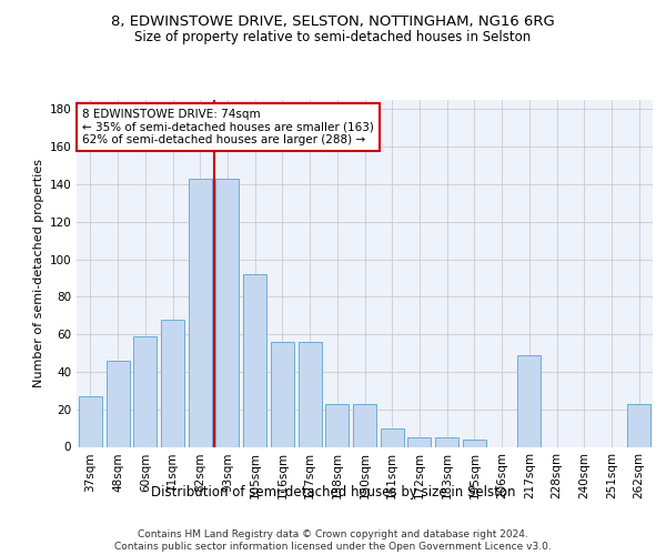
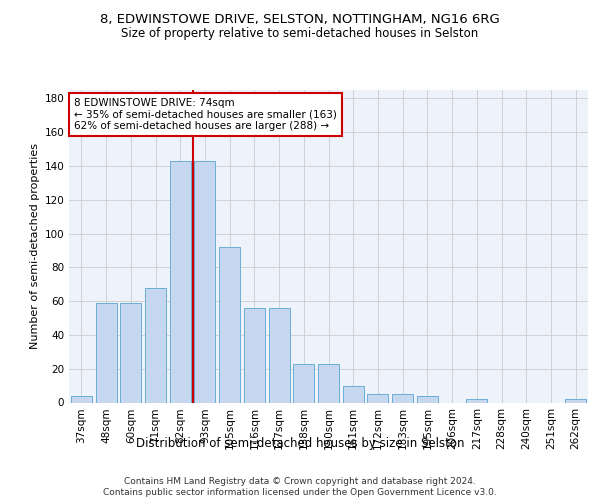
37sqm: 27 -> 4
48sqm: 46 -> 59
217sqm: 49 -> 2
262sqm: 23 -> 2
